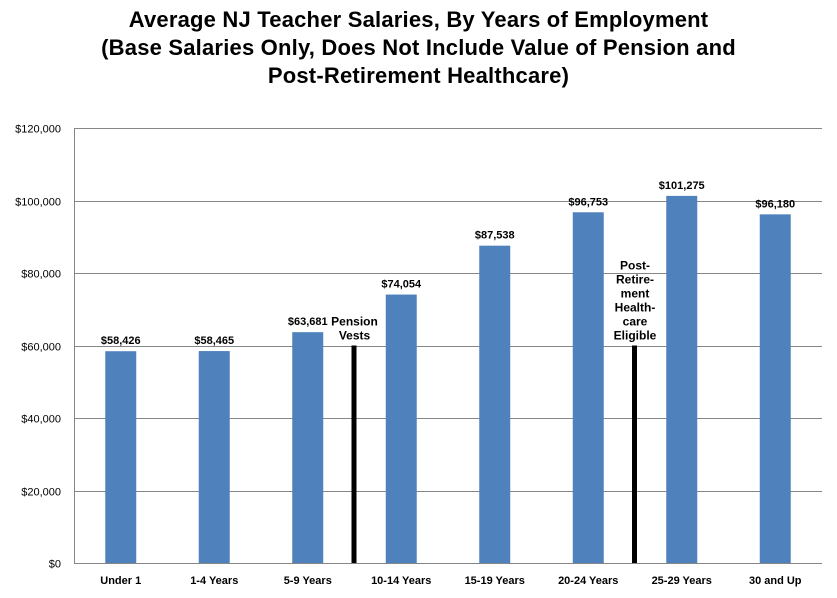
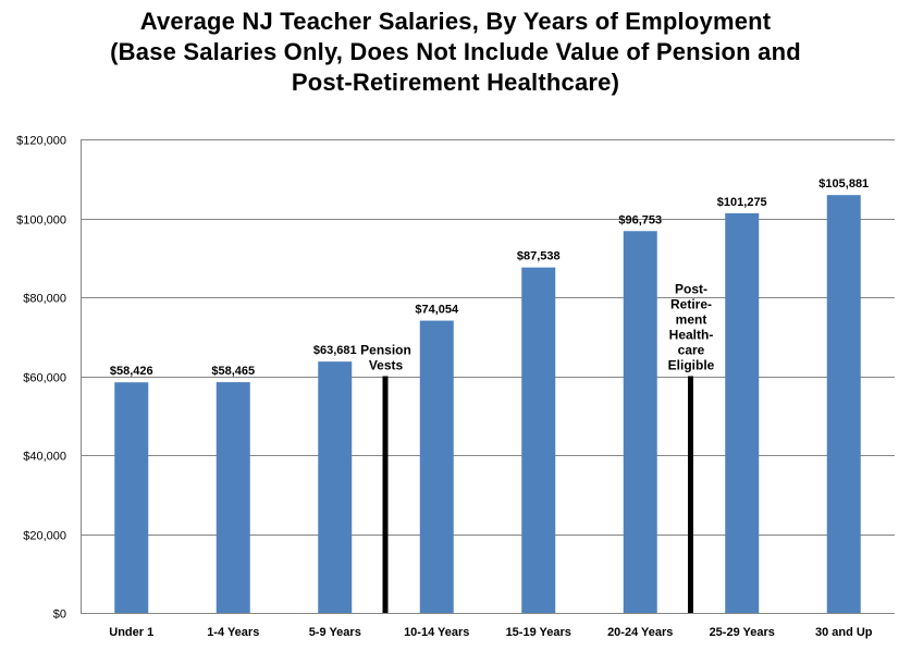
30 and Up: $96,180 -> $105,881
